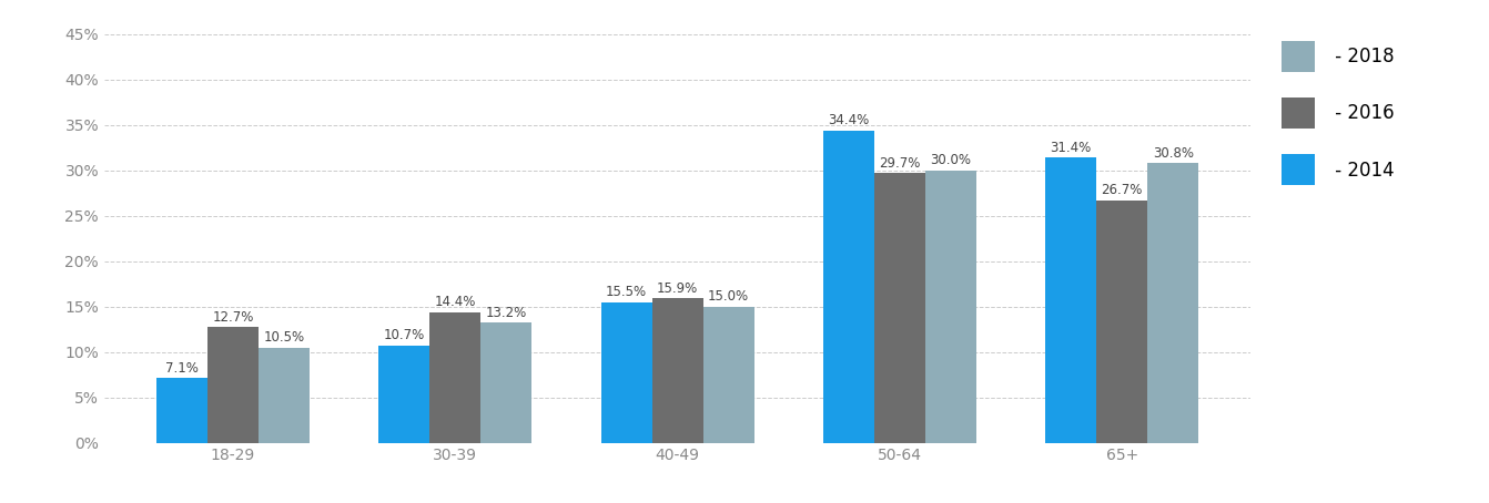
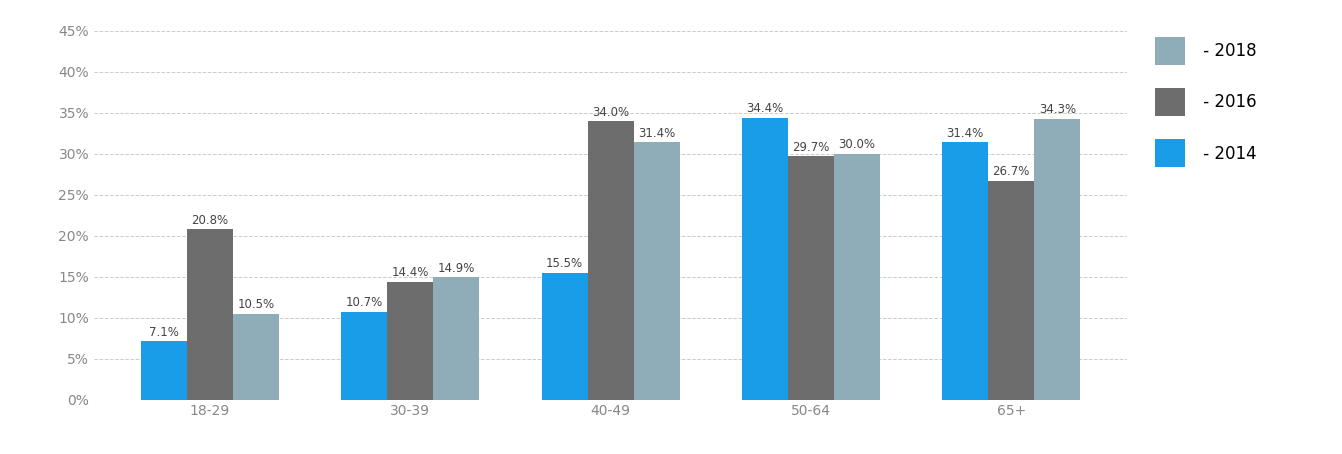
- 2016/18-29: 12.7% -> 20.8%
- 2018/30-39: 13.2% -> 14.9%
- 2016/40-49: 15.9% -> 34.0%
- 2018/40-49: 15.0% -> 31.4%
- 2018/65+: 30.8% -> 34.3%
